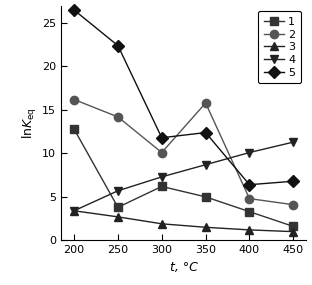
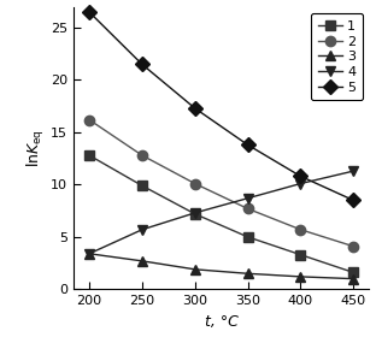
1/250: 3.8 -> 9.9
2/250: 14.2 -> 12.8
5/250: 22.4 -> 21.5
1/300: 6.2 -> 7.2
5/300: 11.8 -> 17.3
2/350: 15.8 -> 7.7
5/350: 12.4 -> 13.8
2/400: 4.8 -> 5.7
5/400: 6.4 -> 10.8
5/450: 6.8 -> 8.5
